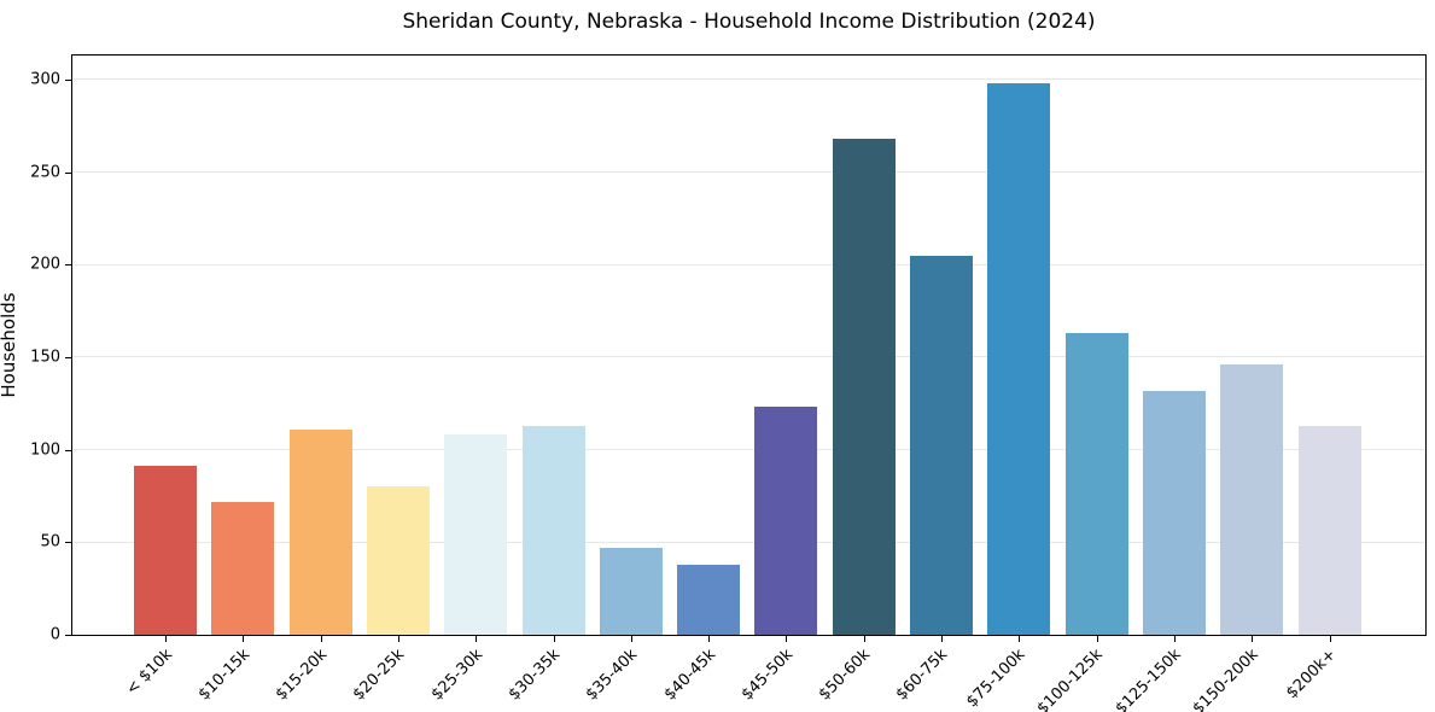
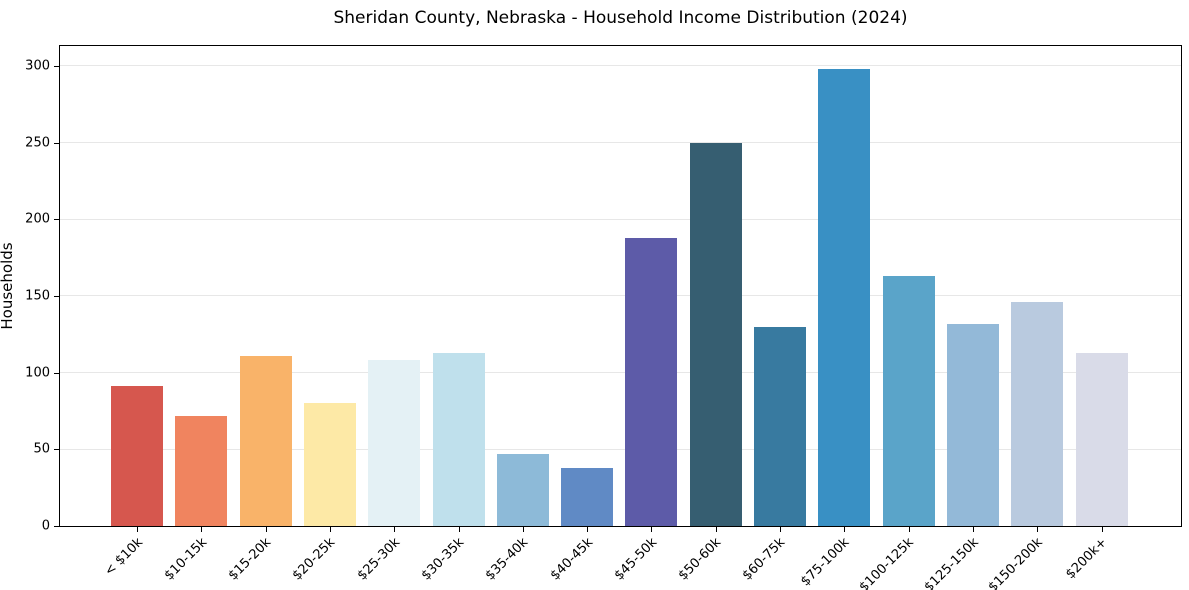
$45-50k: 123 -> 188
$50-60k: 268 -> 250
$60-75k: 205 -> 130
